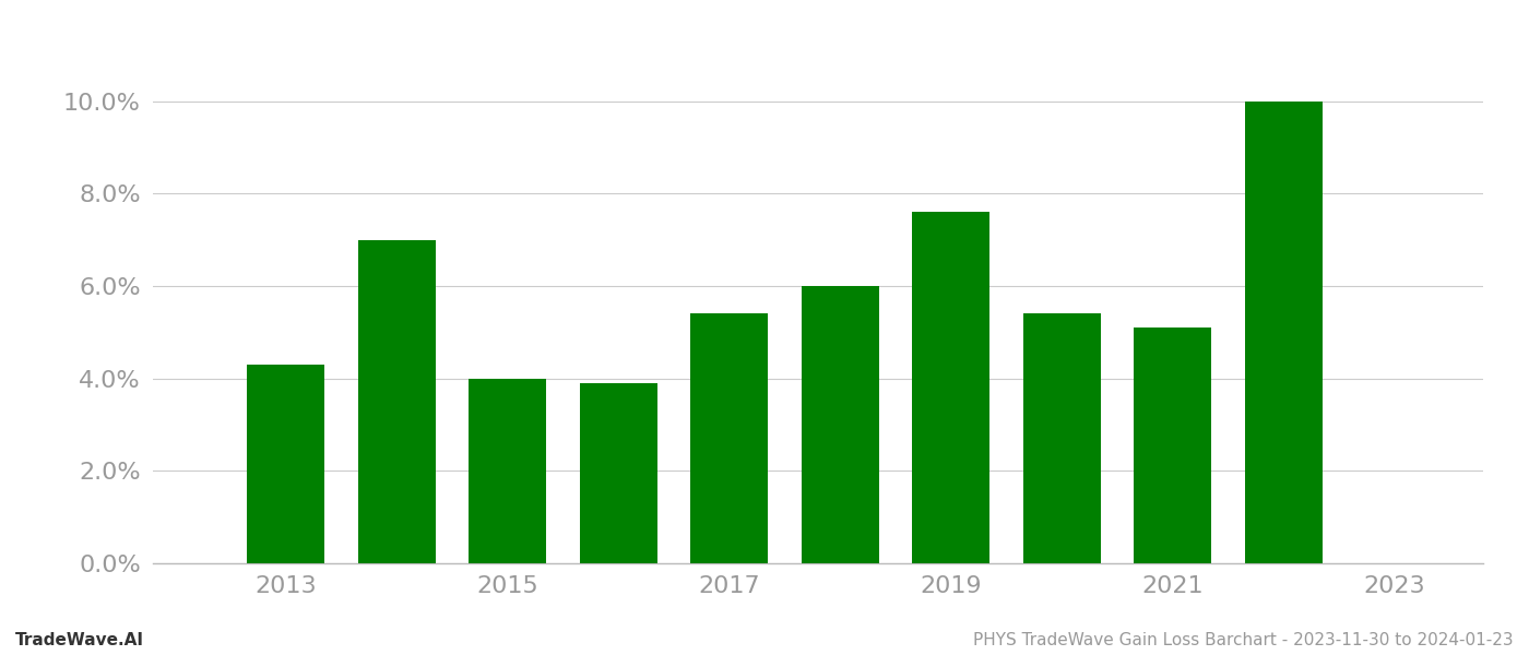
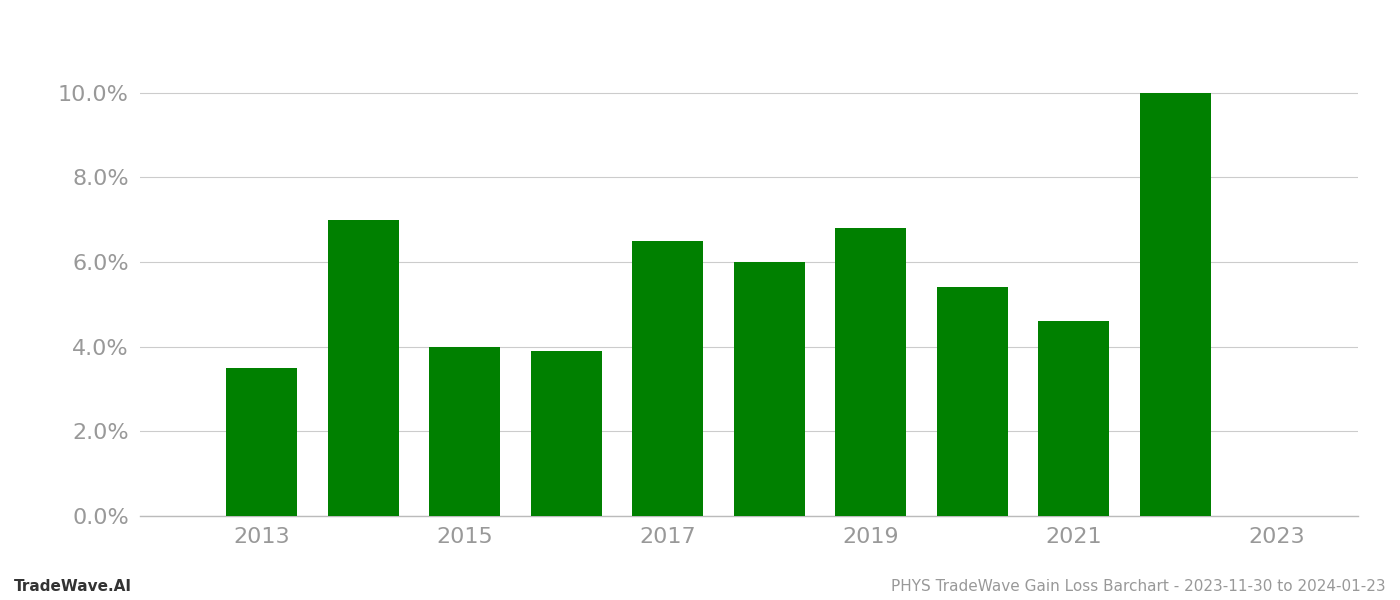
2013: 4.3% -> 3.5%
2017: 5.4% -> 6.5%
2019: 7.6% -> 6.8%
2021: 5.1% -> 4.6%
